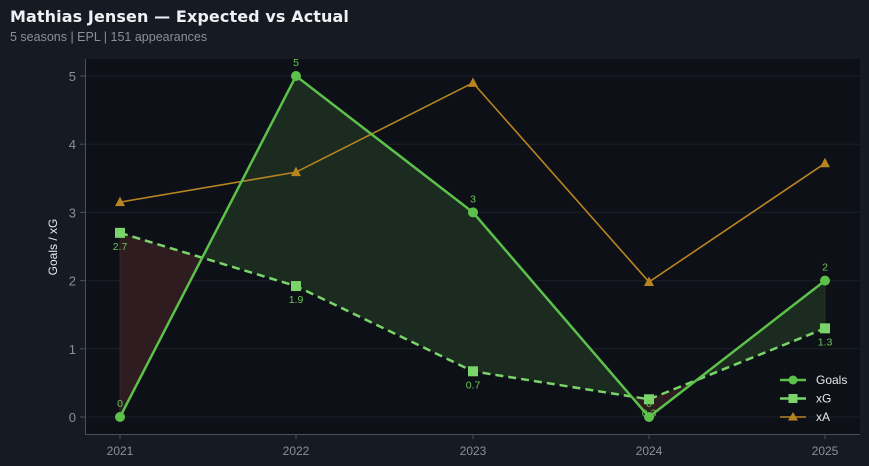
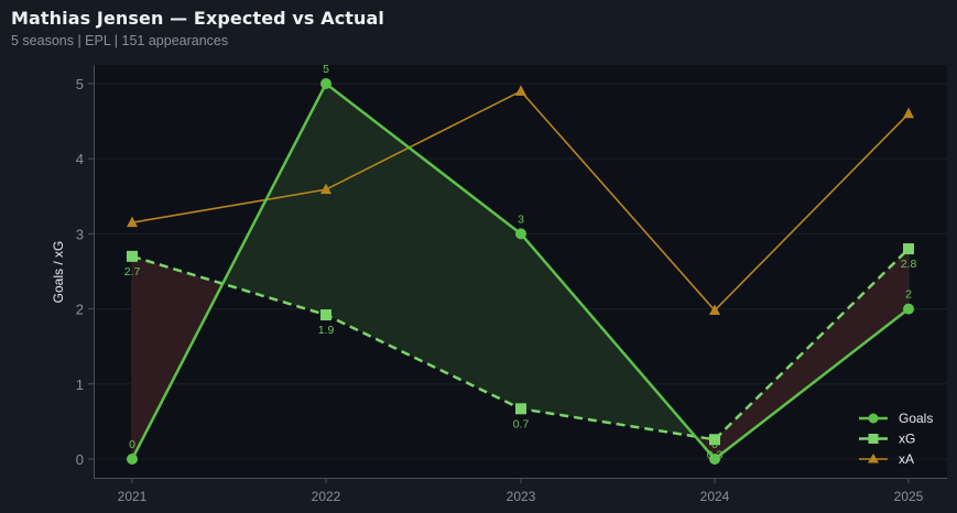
xG/2025: 1.3 -> 2.8
xA/2025: 3.7 -> 4.6
